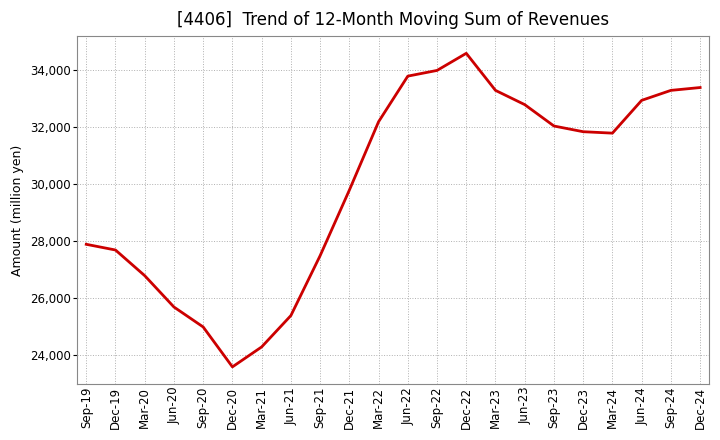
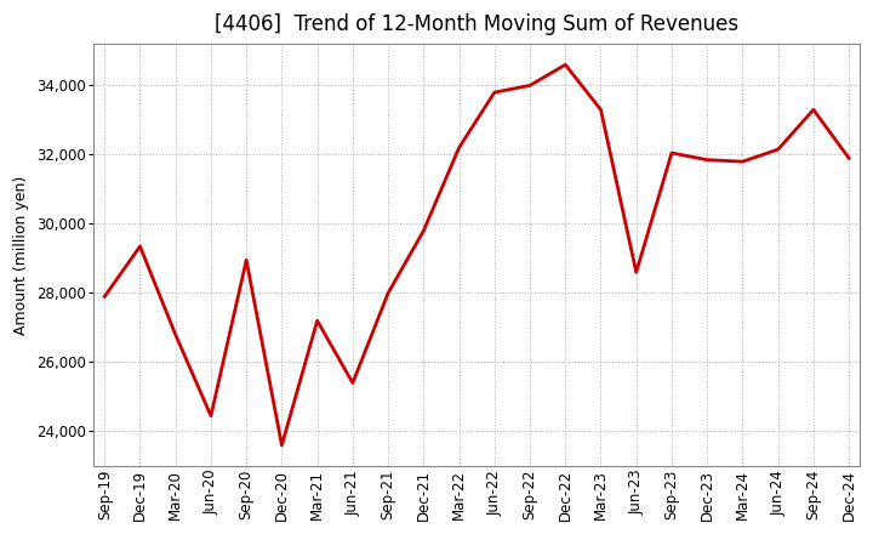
Dec-19: 27,700 -> 29,350
Jun-20: 25,700 -> 24,450
Sep-20: 25,000 -> 28,950
Mar-21: 24,300 -> 27,200
Sep-21: 27,500 -> 28,000
Jun-23: 32,800 -> 28,600
Jun-24: 32,950 -> 32,150
Dec-24: 33,400 -> 31,900
